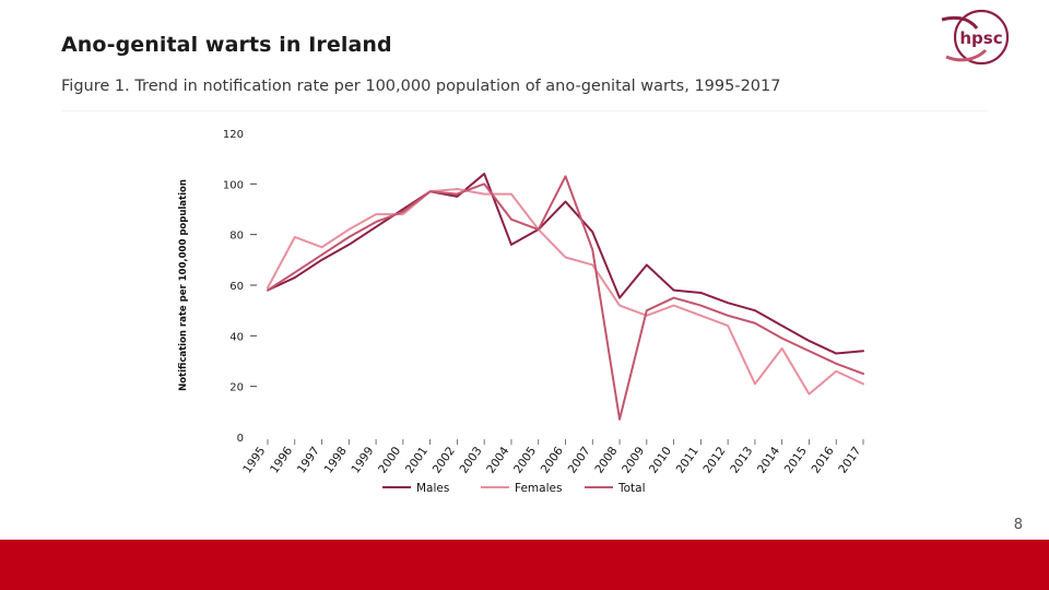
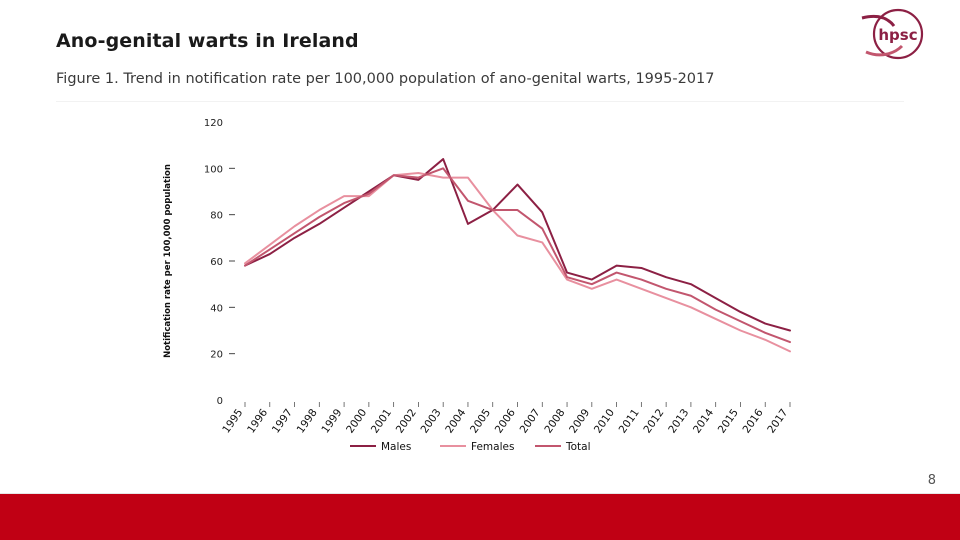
Females/1996: 79 -> 67
Total/2006: 103 -> 82
Total/2008: 7 -> 53
Males/2009: 68 -> 52
Females/2013: 21 -> 40
Females/2015: 17 -> 30
Males/2017: 34 -> 30
